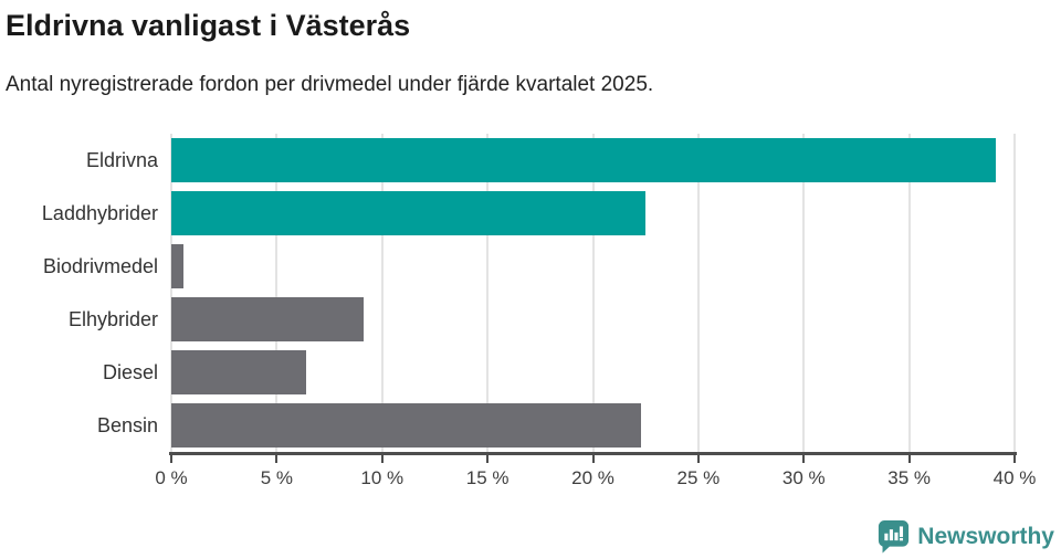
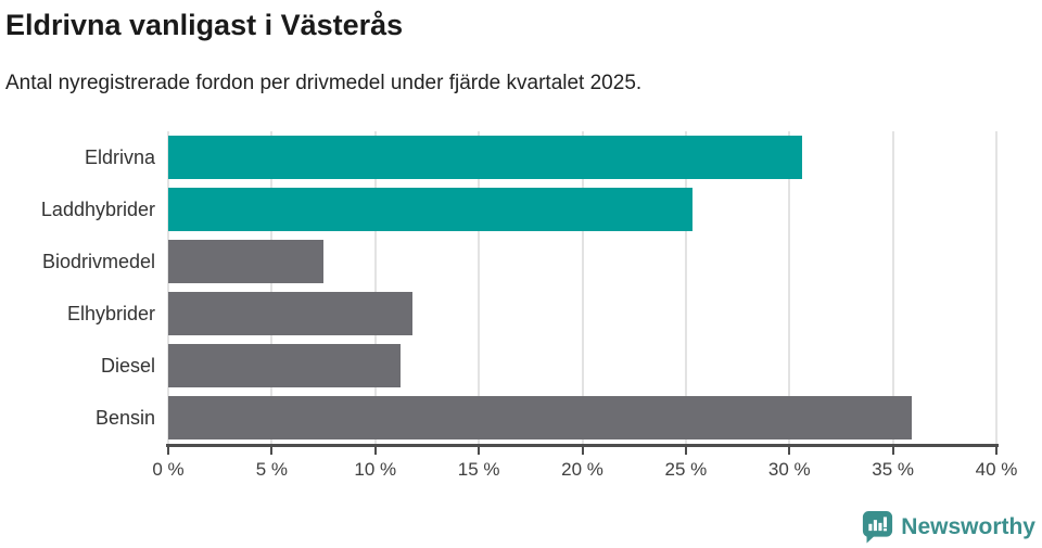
Eldrivna: 39.1% -> 30.6%
Laddhybrider: 22.5% -> 25.3%
Biodrivmedel: 0.6% -> 7.5%
Elhybrider: 9.1% -> 11.8%
Diesel: 6.4% -> 11.2%
Bensin: 22.3% -> 35.9%
